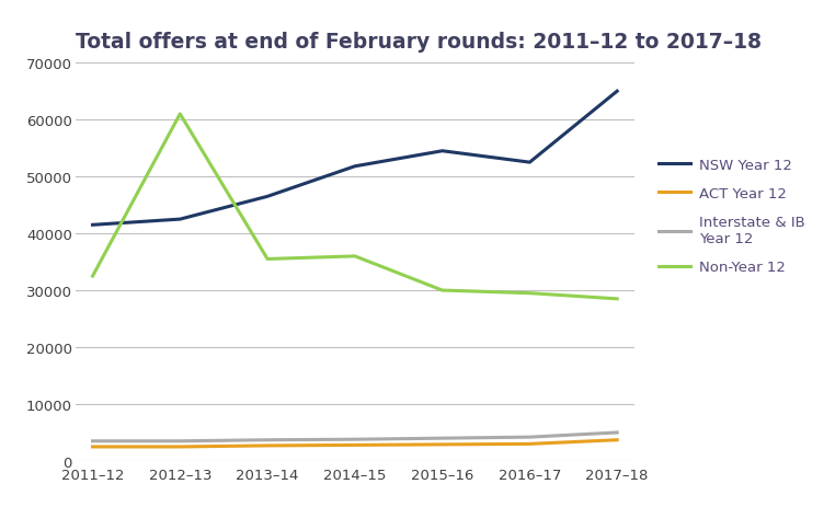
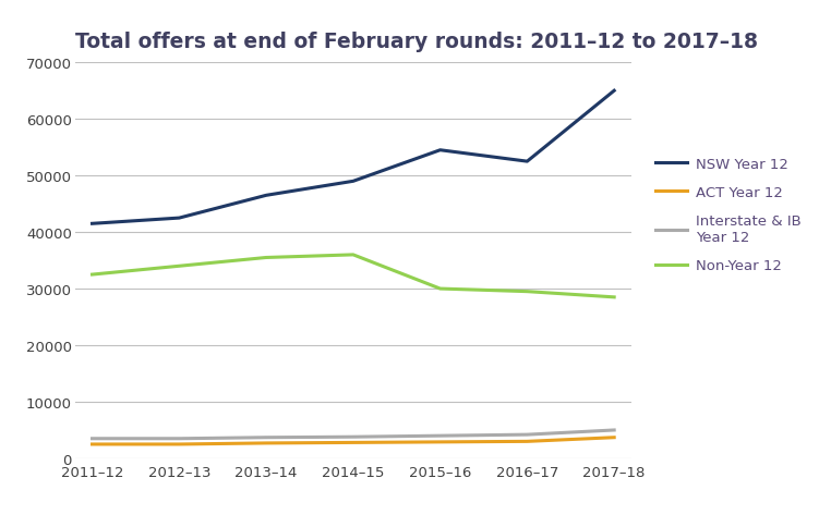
Non-Year 12/2012–13: 61000 -> 34000
NSW Year 12/2014–15: 51800 -> 49000
